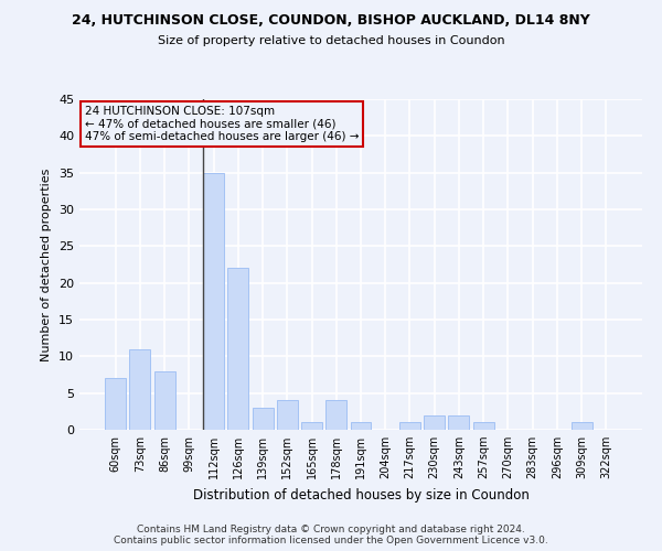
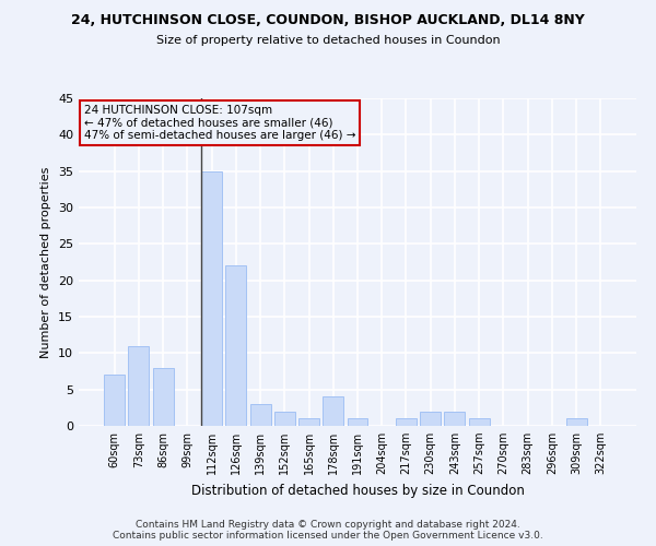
152sqm: 4 -> 2
